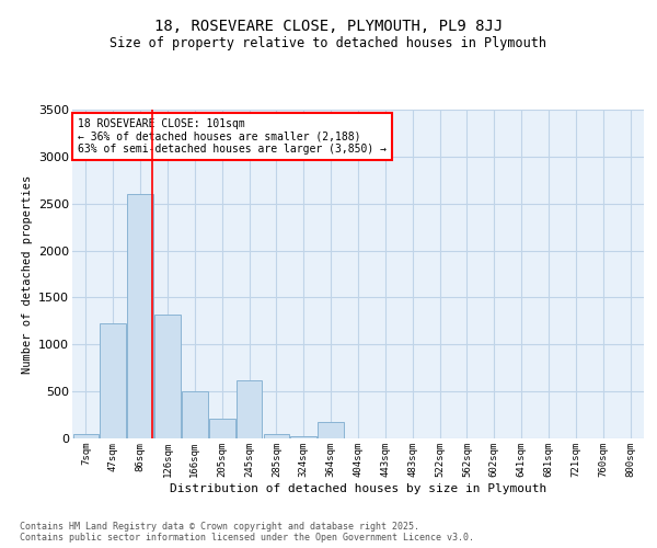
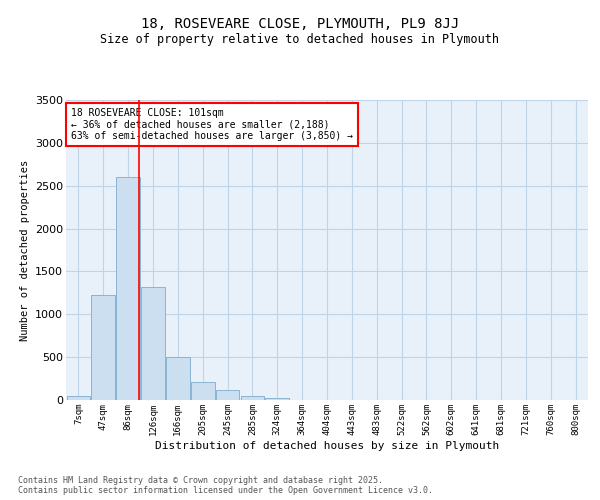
245sqm: 620 -> 120
364sqm: 180 -> 0
